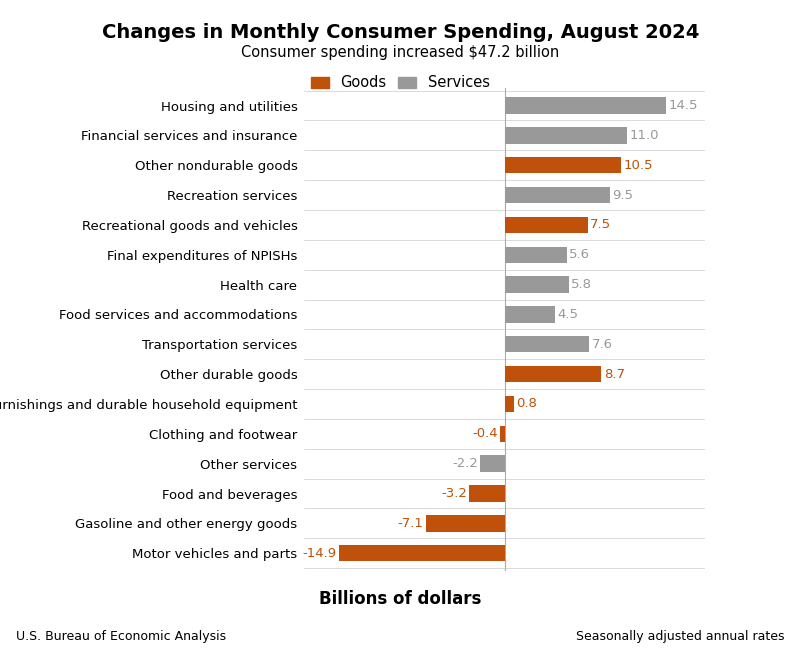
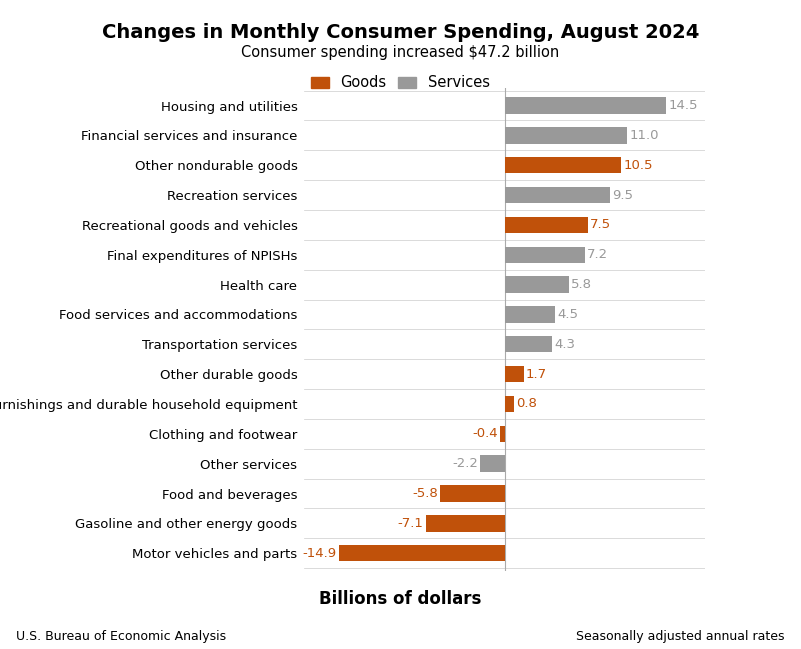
Final expenditures of NPISHs: 5.6 -> 7.2
Transportation services: 7.6 -> 4.3
Other durable goods: 8.7 -> 1.7
Food and beverages: -3.2 -> -5.8
